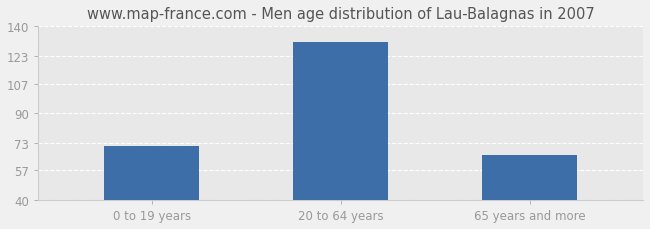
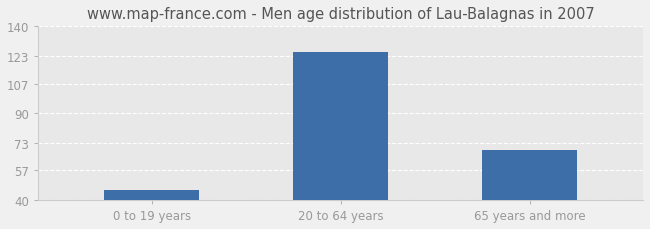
0 to 19 years: 71 -> 46
20 to 64 years: 131 -> 125
65 years and more: 66 -> 69
